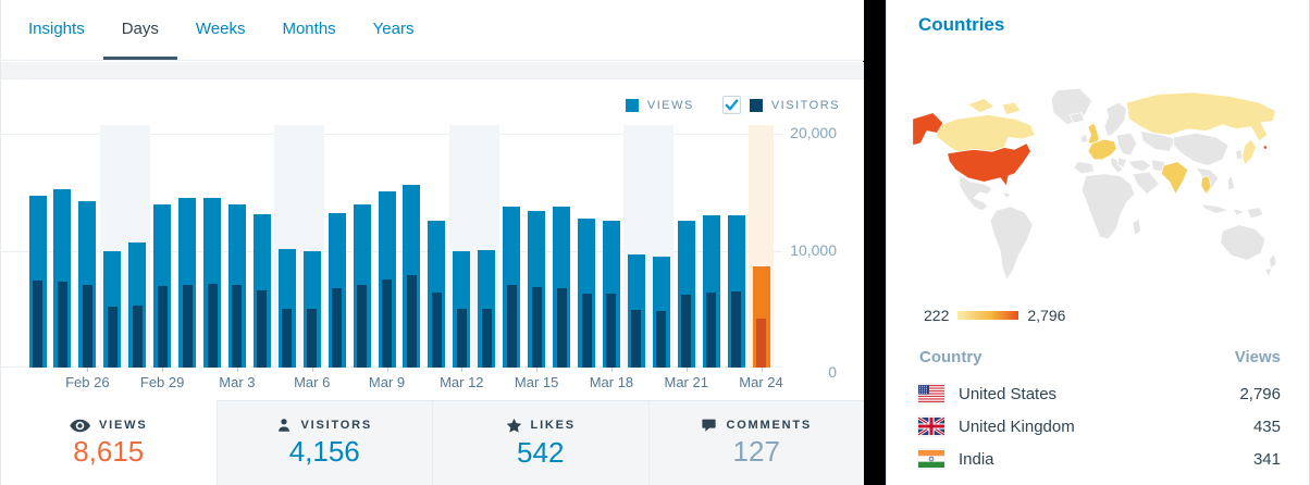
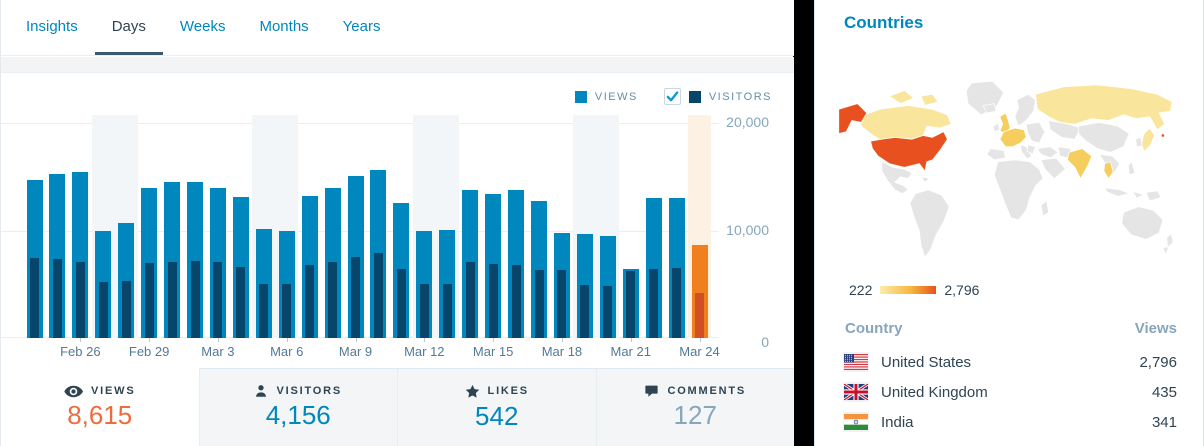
Views/Feb 26: 14200 -> 15400
Views/Mar 18: 12600 -> 9800
Views/Mar 21: 12600 -> 6400
